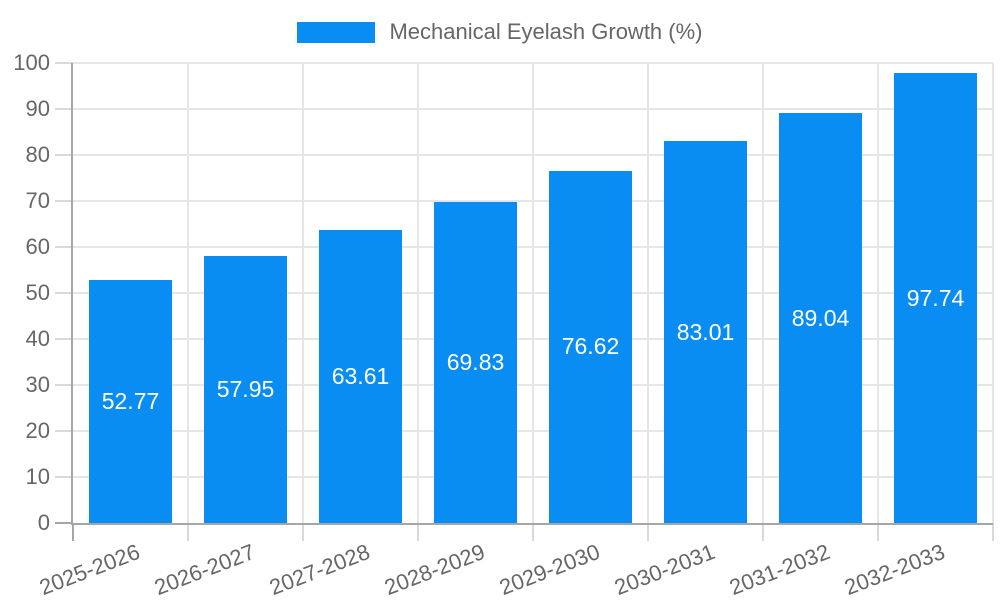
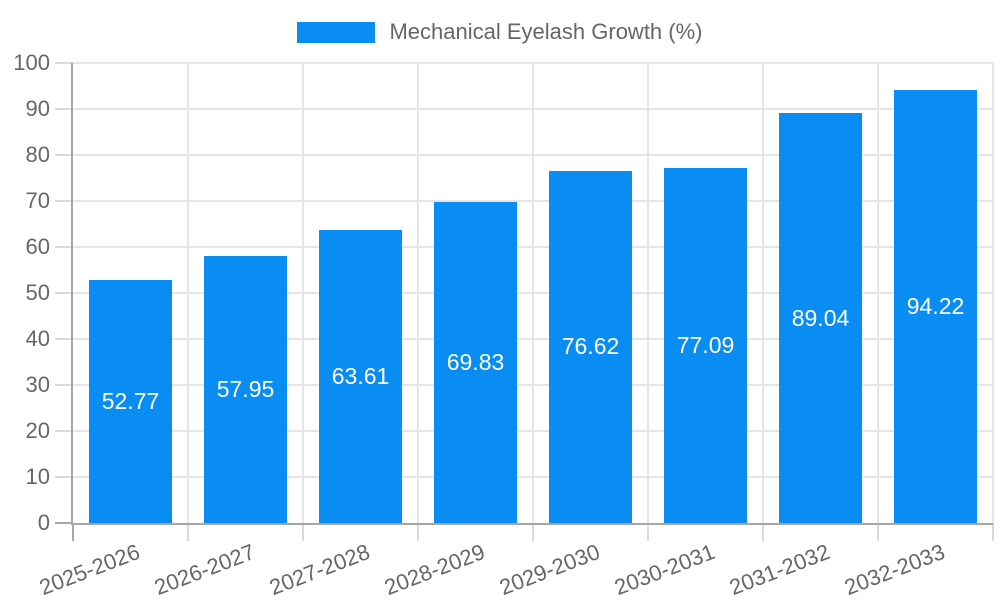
2030-2031: 83.01 -> 77.09
2032-2033: 97.74 -> 94.22
